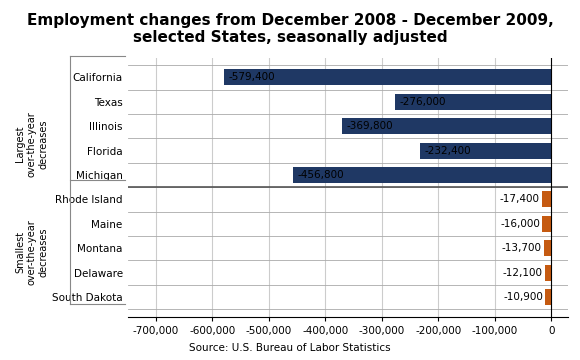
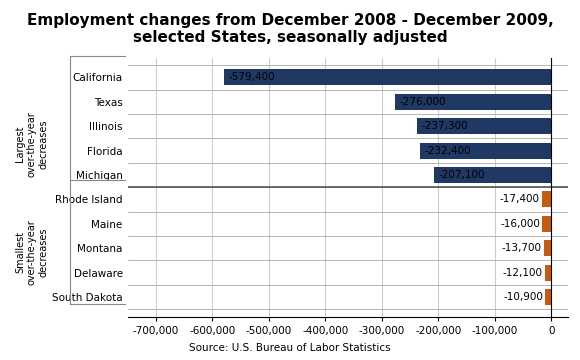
Illinois: -369,800 -> -237,300
Michigan: -456,800 -> -207,100
